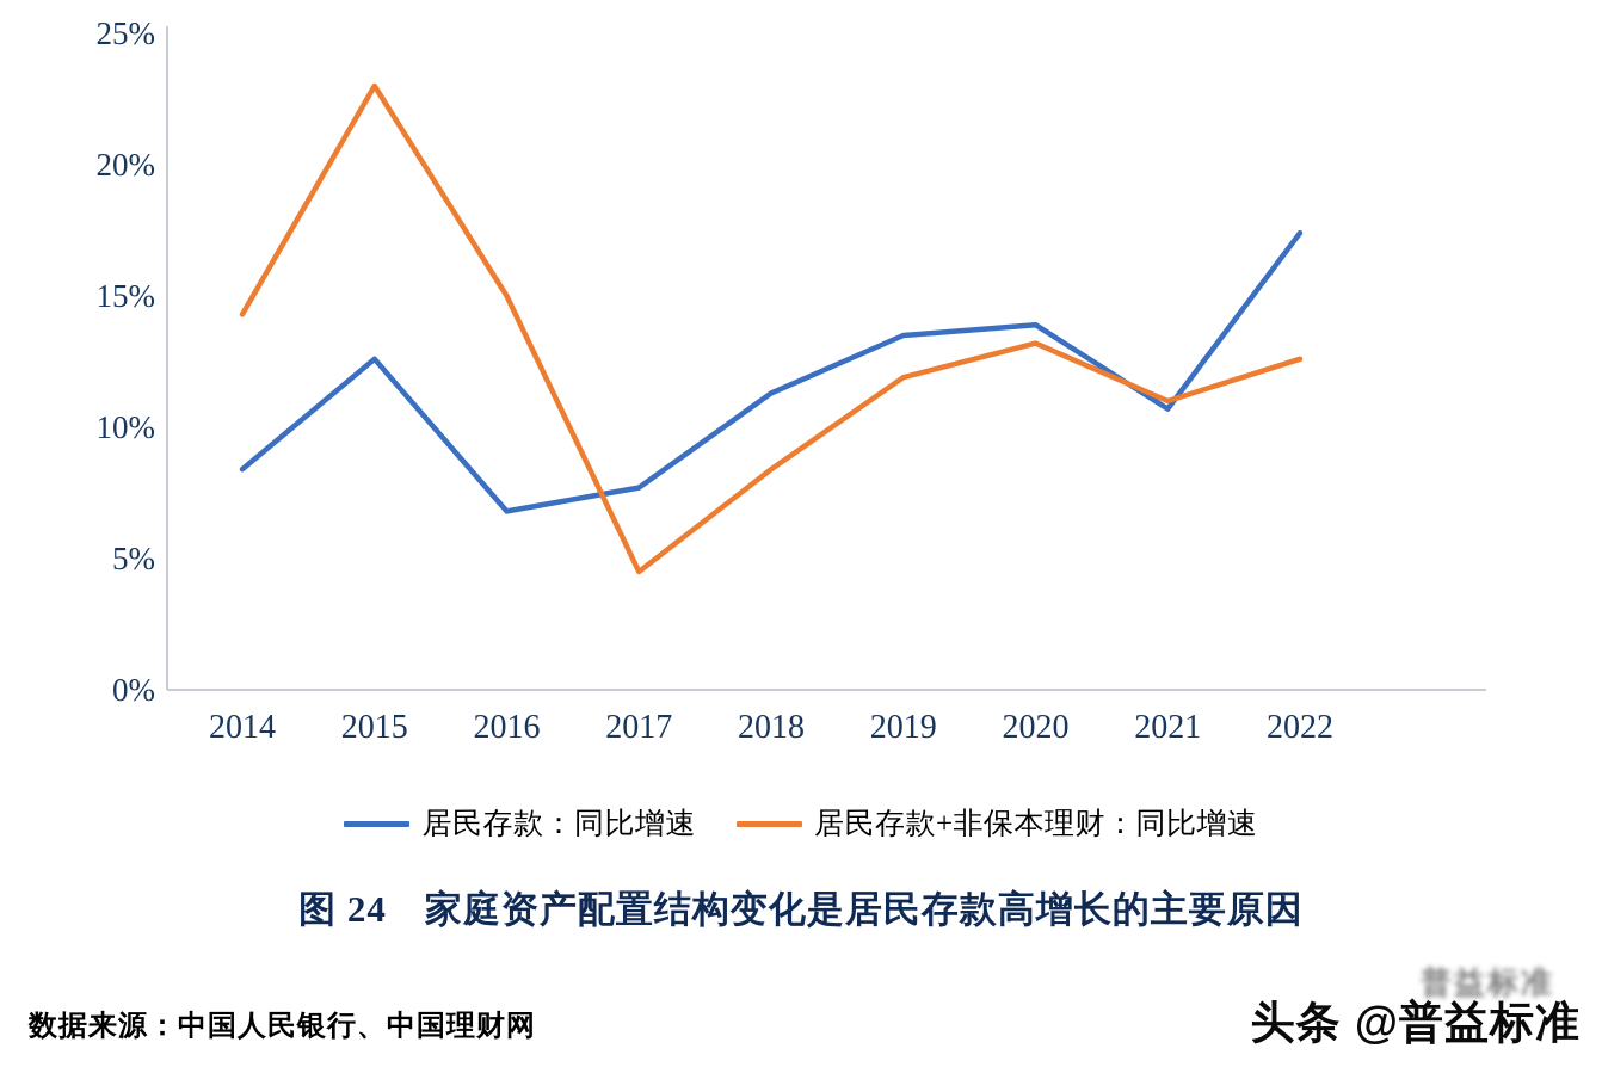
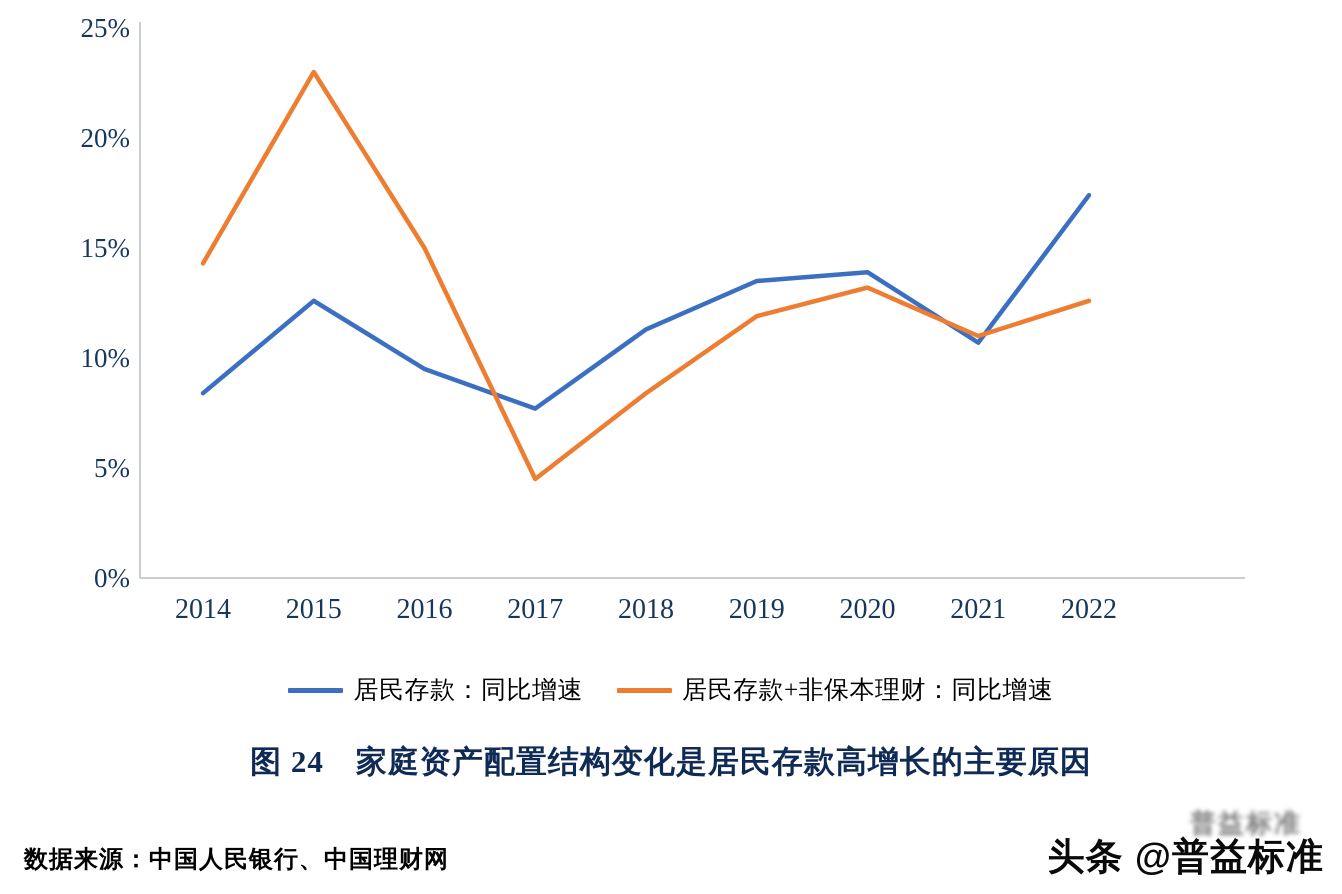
居民存款：同比增速/2016: 6.8% -> 9.5%
